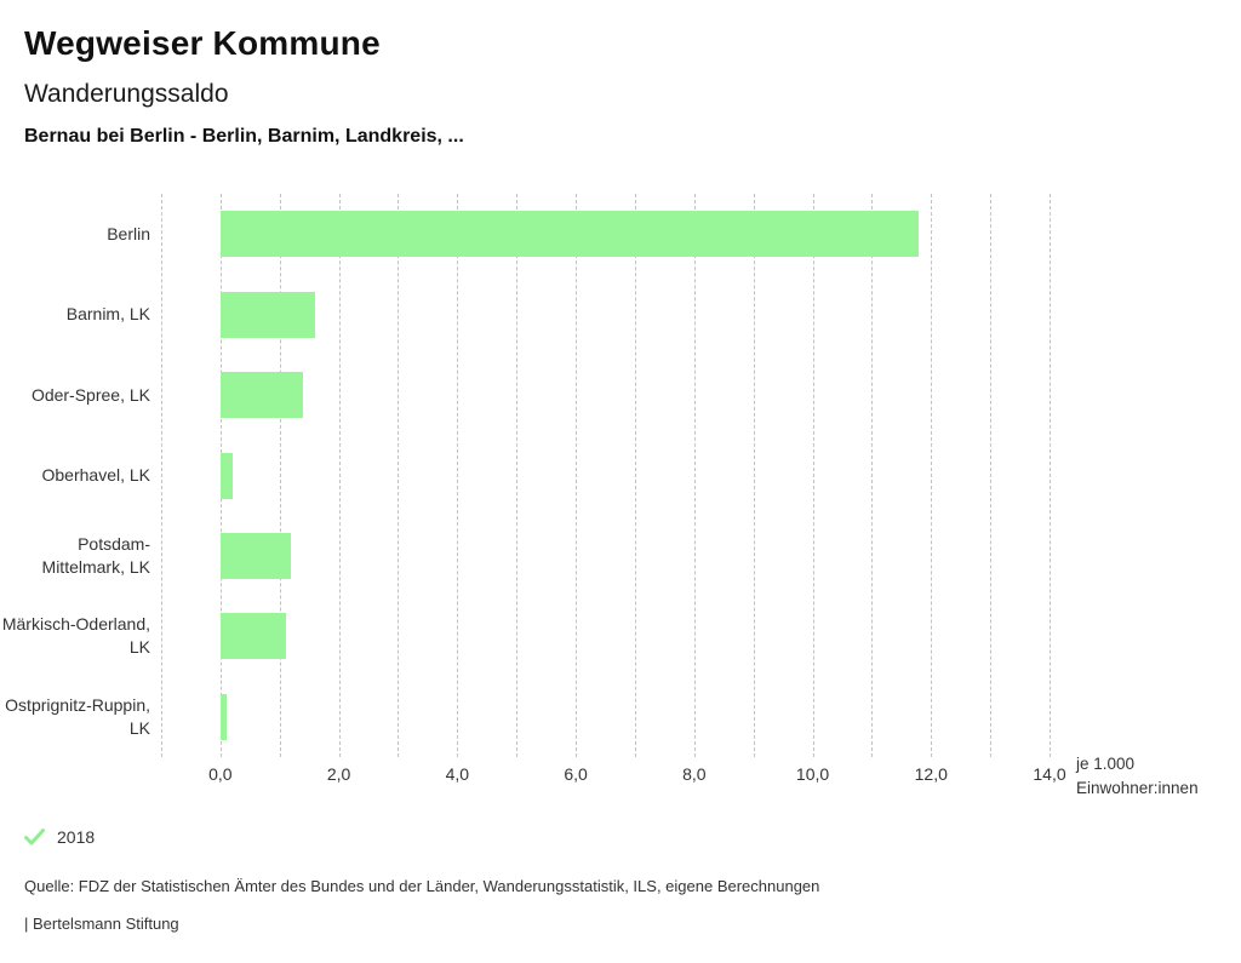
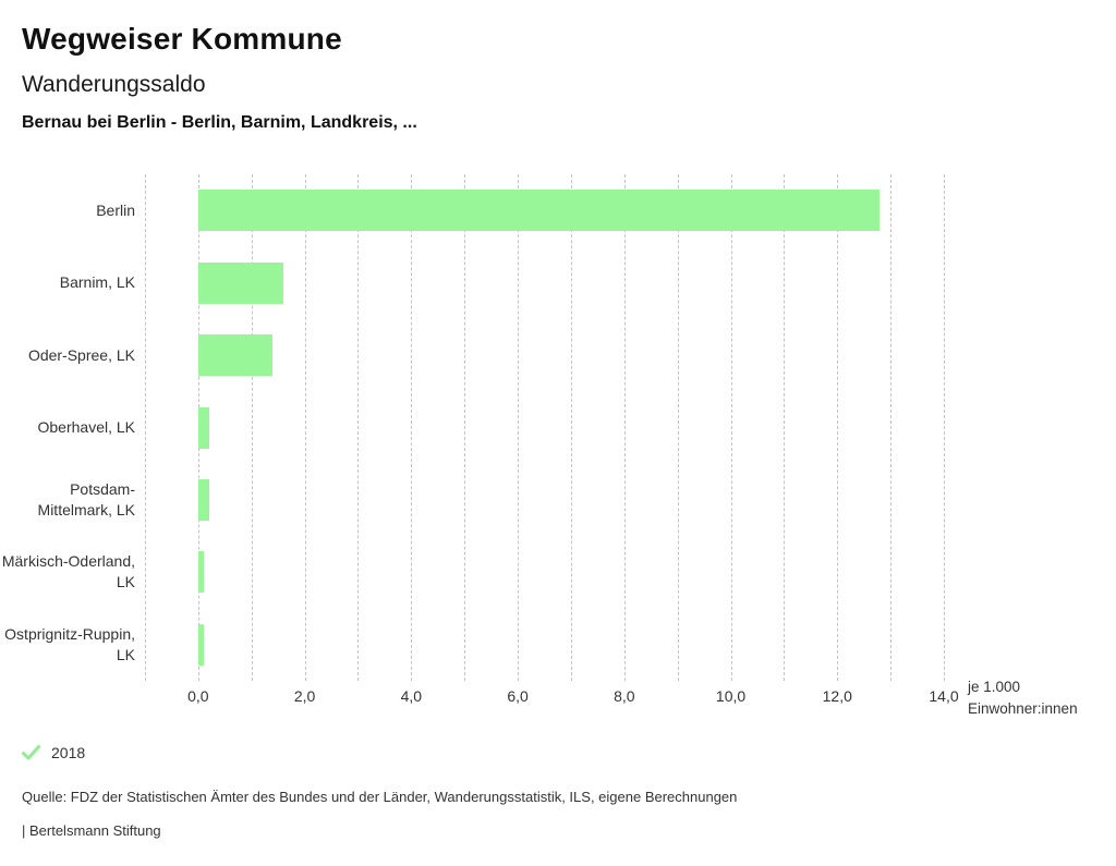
Berlin: 11,8 -> 12,8
Potsdam-Mittelmark, LK: 1,2 -> 0,2
Märkisch-Oderland, LK: 1,1 -> 0,1
